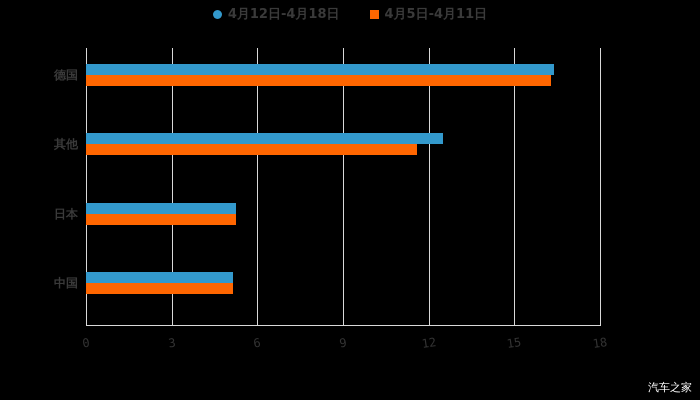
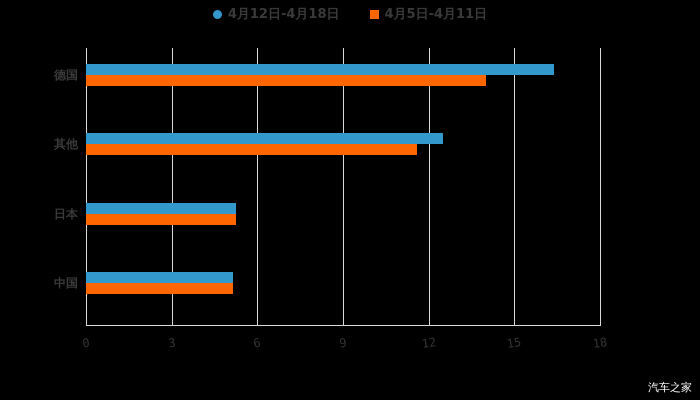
4月5日-4月11日/德国: 16.3 -> 14.0
